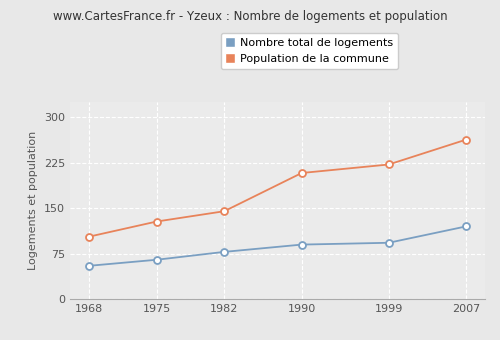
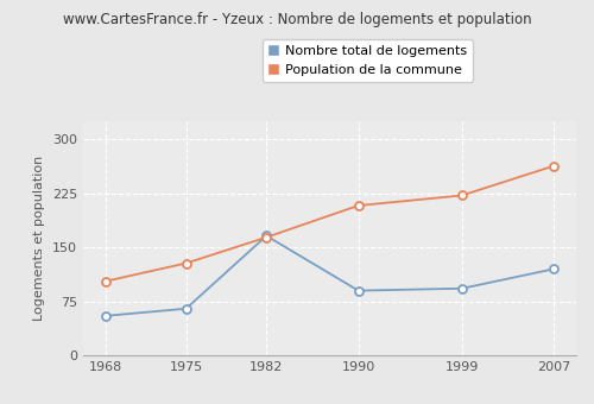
Nombre total de logements/1982: 78 -> 166
Population de la commune/1982: 145 -> 164
